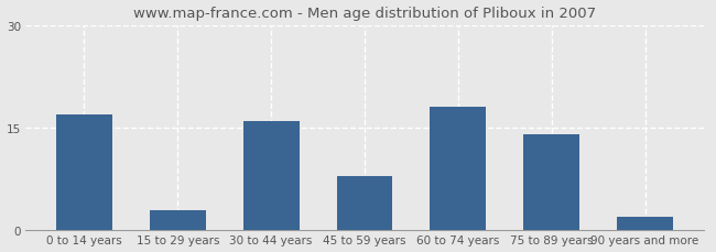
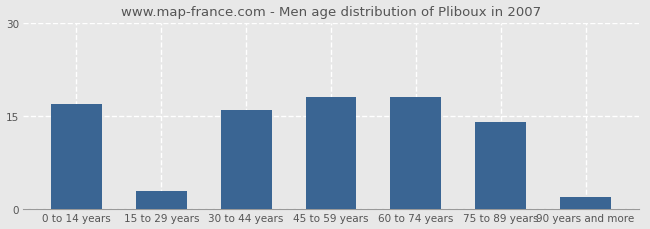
45 to 59 years: 8 -> 18
